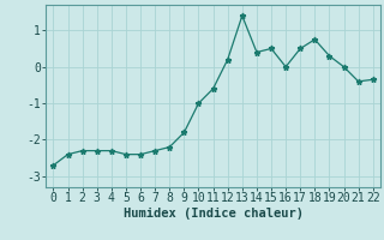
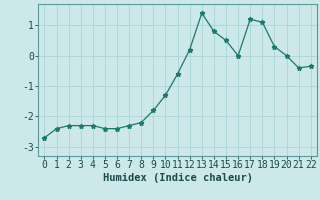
10: -1.00 -> -1.30
14: 0.40 -> 0.80
17: 0.50 -> 1.20
18: 0.75 -> 1.10
